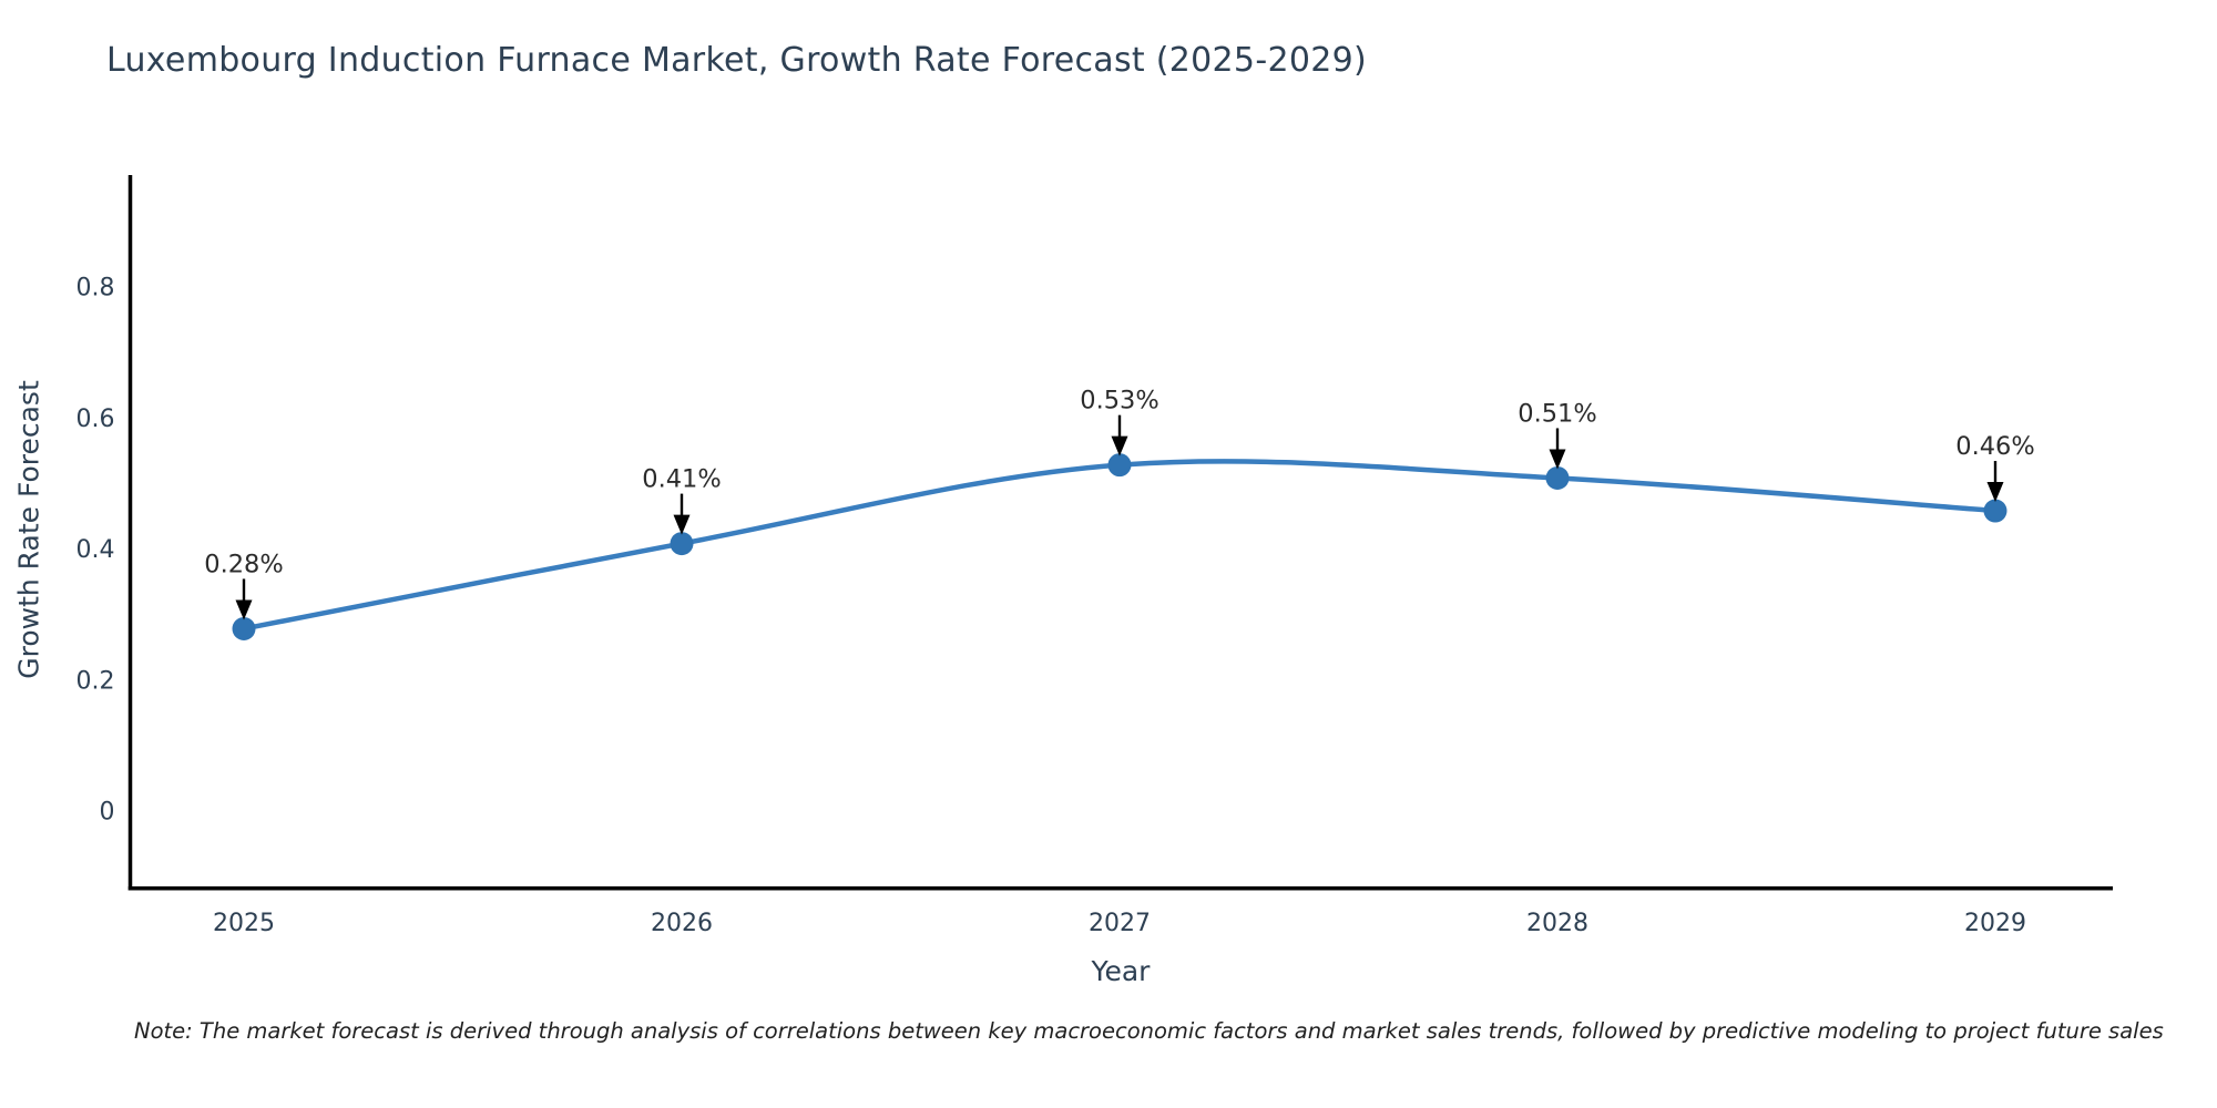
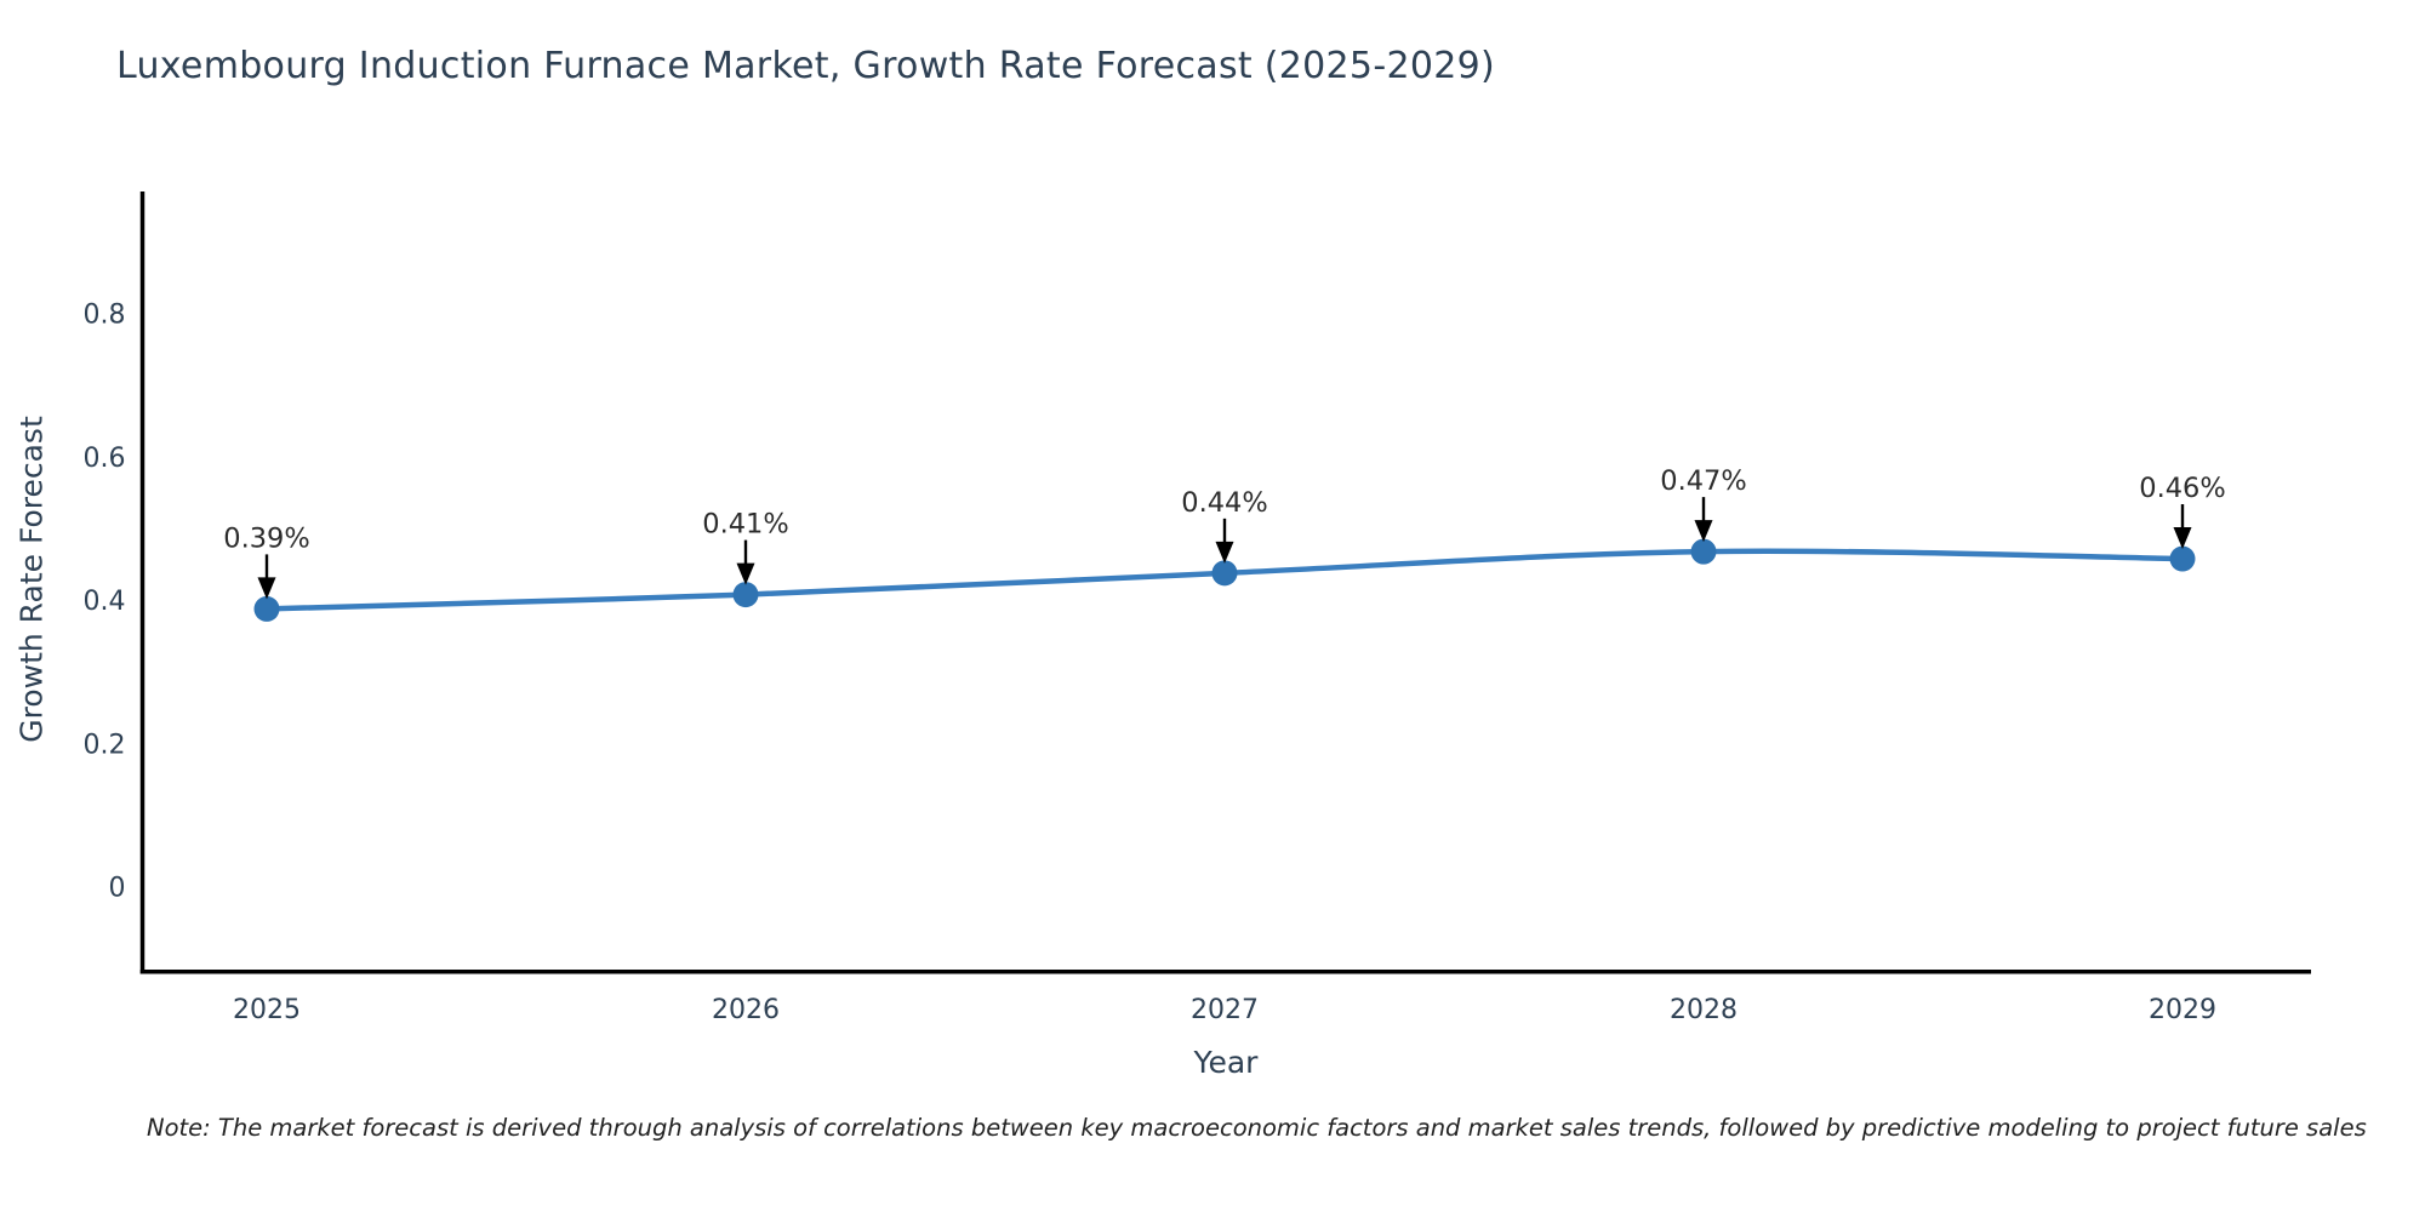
2025: 0.28% -> 0.39%
2027: 0.53% -> 0.44%
2028: 0.51% -> 0.47%
